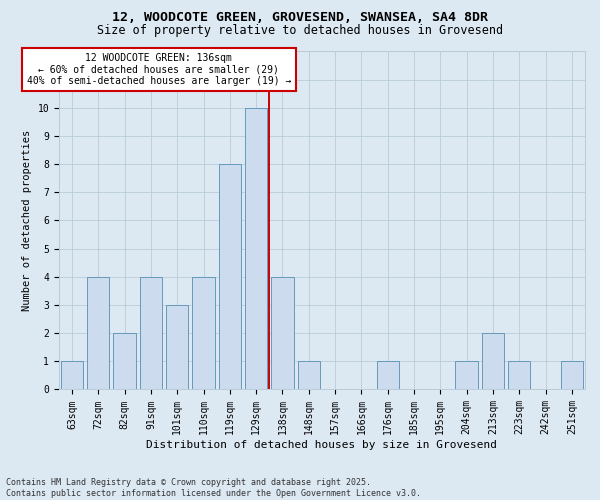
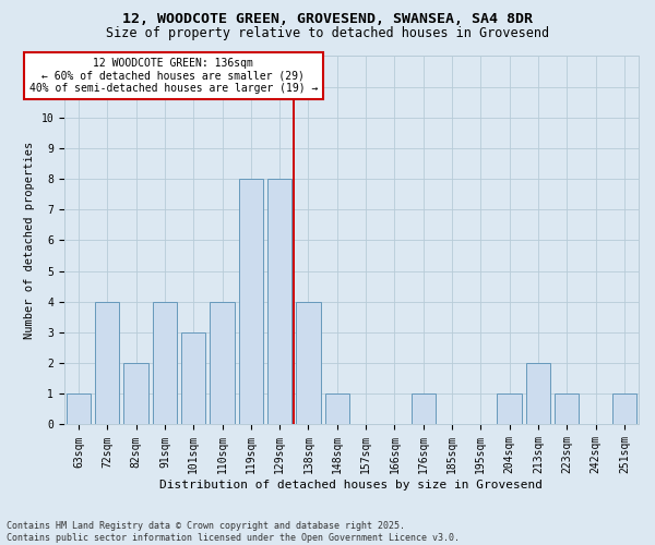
129sqm: 10 -> 8
